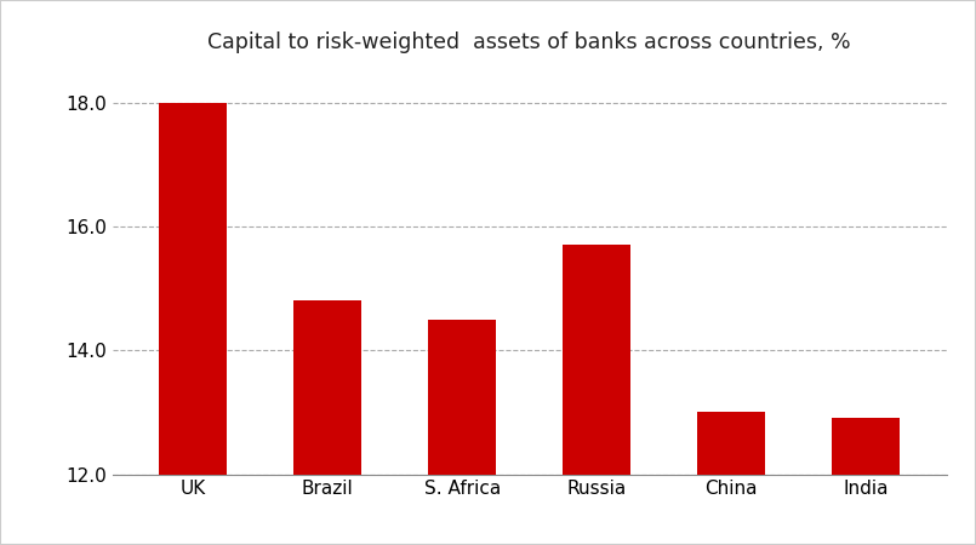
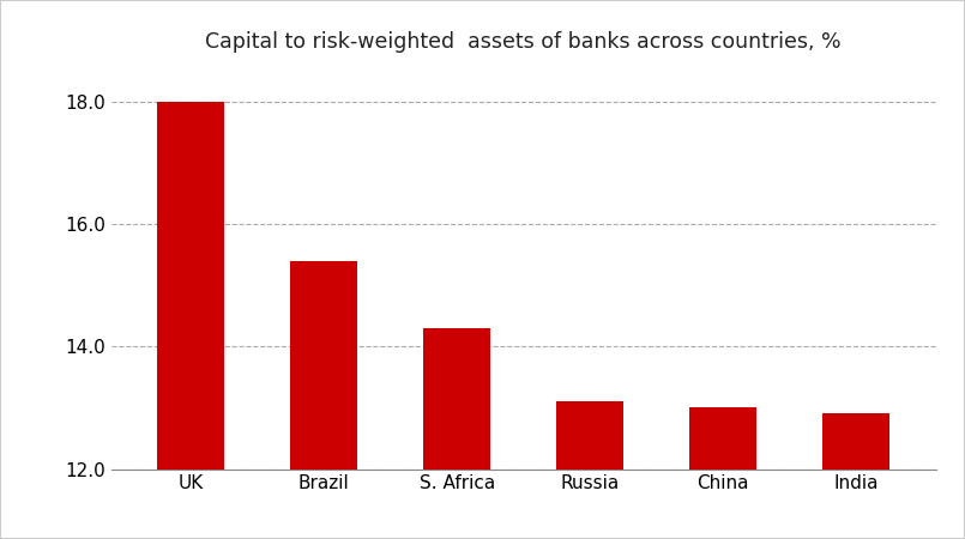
Brazil: 14.8 -> 15.4
S. Africa: 14.5 -> 14.3
Russia: 15.7 -> 13.1
